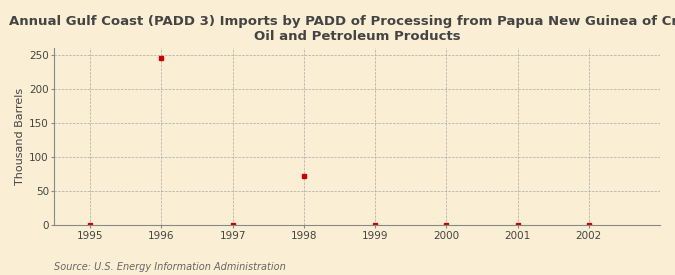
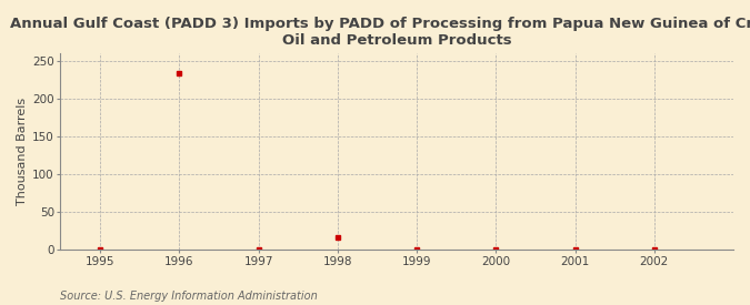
1996: 246 -> 234
1998: 72 -> 16
